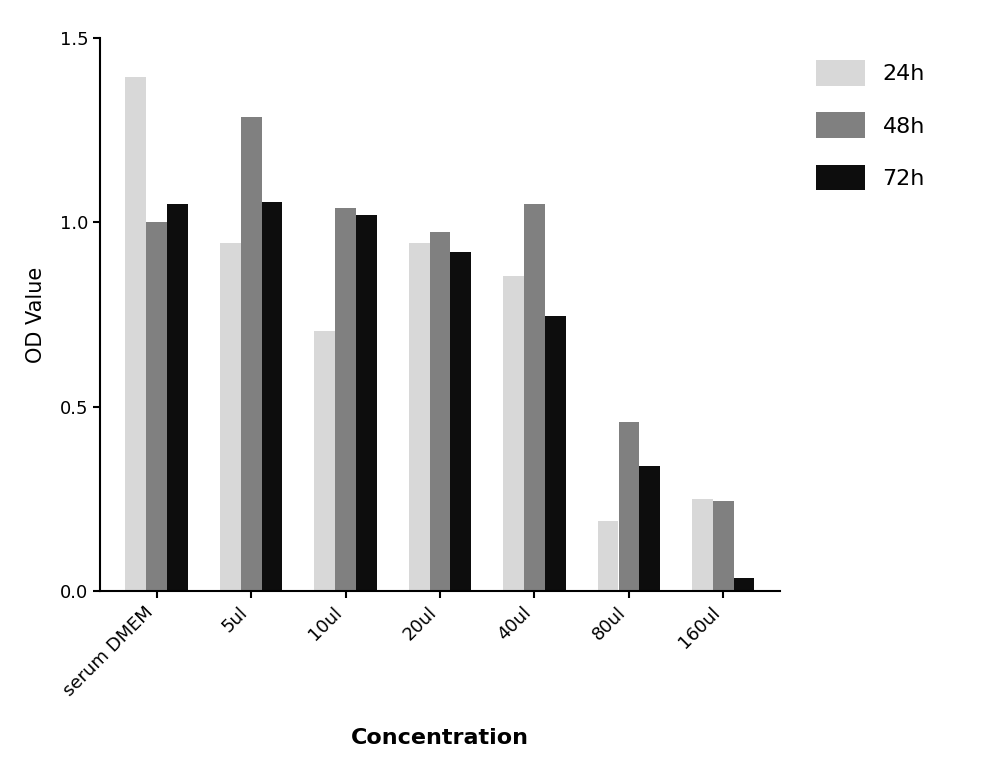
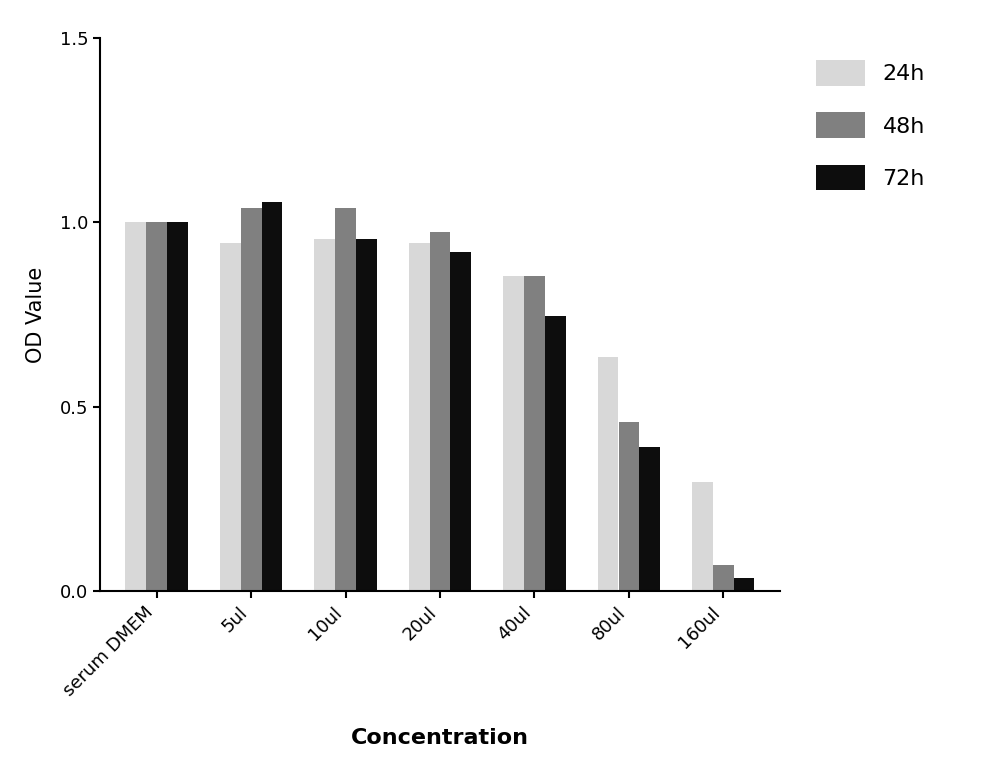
24h/serum DMEM: 1.395 -> 1.000
72h/serum DMEM: 1.050 -> 1.000
48h/5ul: 1.285 -> 1.040
24h/10ul: 0.705 -> 0.955
72h/10ul: 1.020 -> 0.955
48h/40ul: 1.050 -> 0.855
24h/80ul: 0.190 -> 0.635
72h/80ul: 0.340 -> 0.390
24h/160ul: 0.250 -> 0.295
48h/160ul: 0.245 -> 0.070
